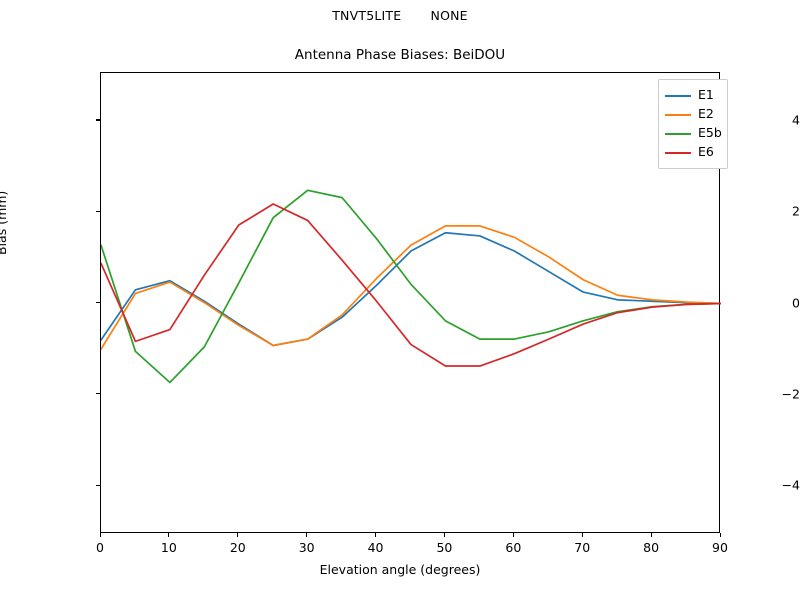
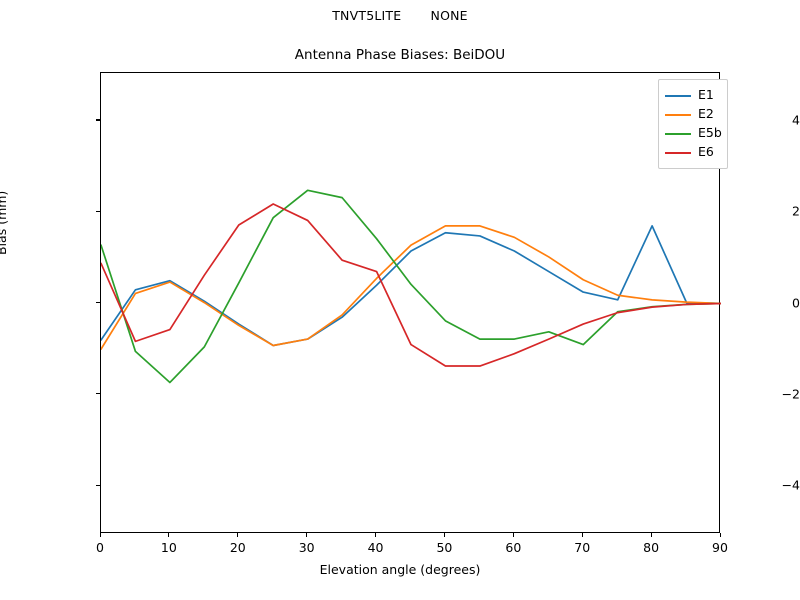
E6/40: 0.1 -> 0.7
E5b/70: -0.4 -> -0.9
E1/80: 0.1 -> 1.7
